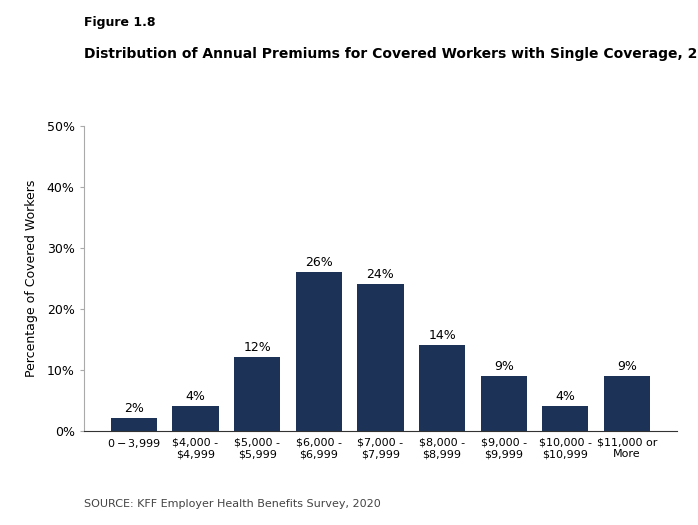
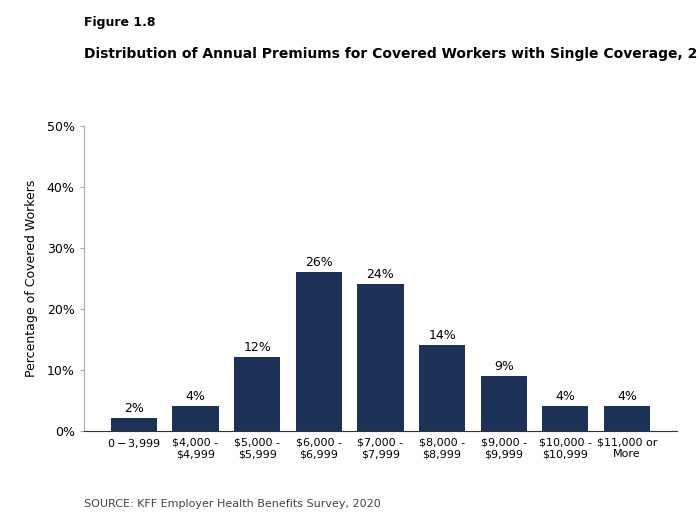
$11,000 or More: 9% -> 4%
